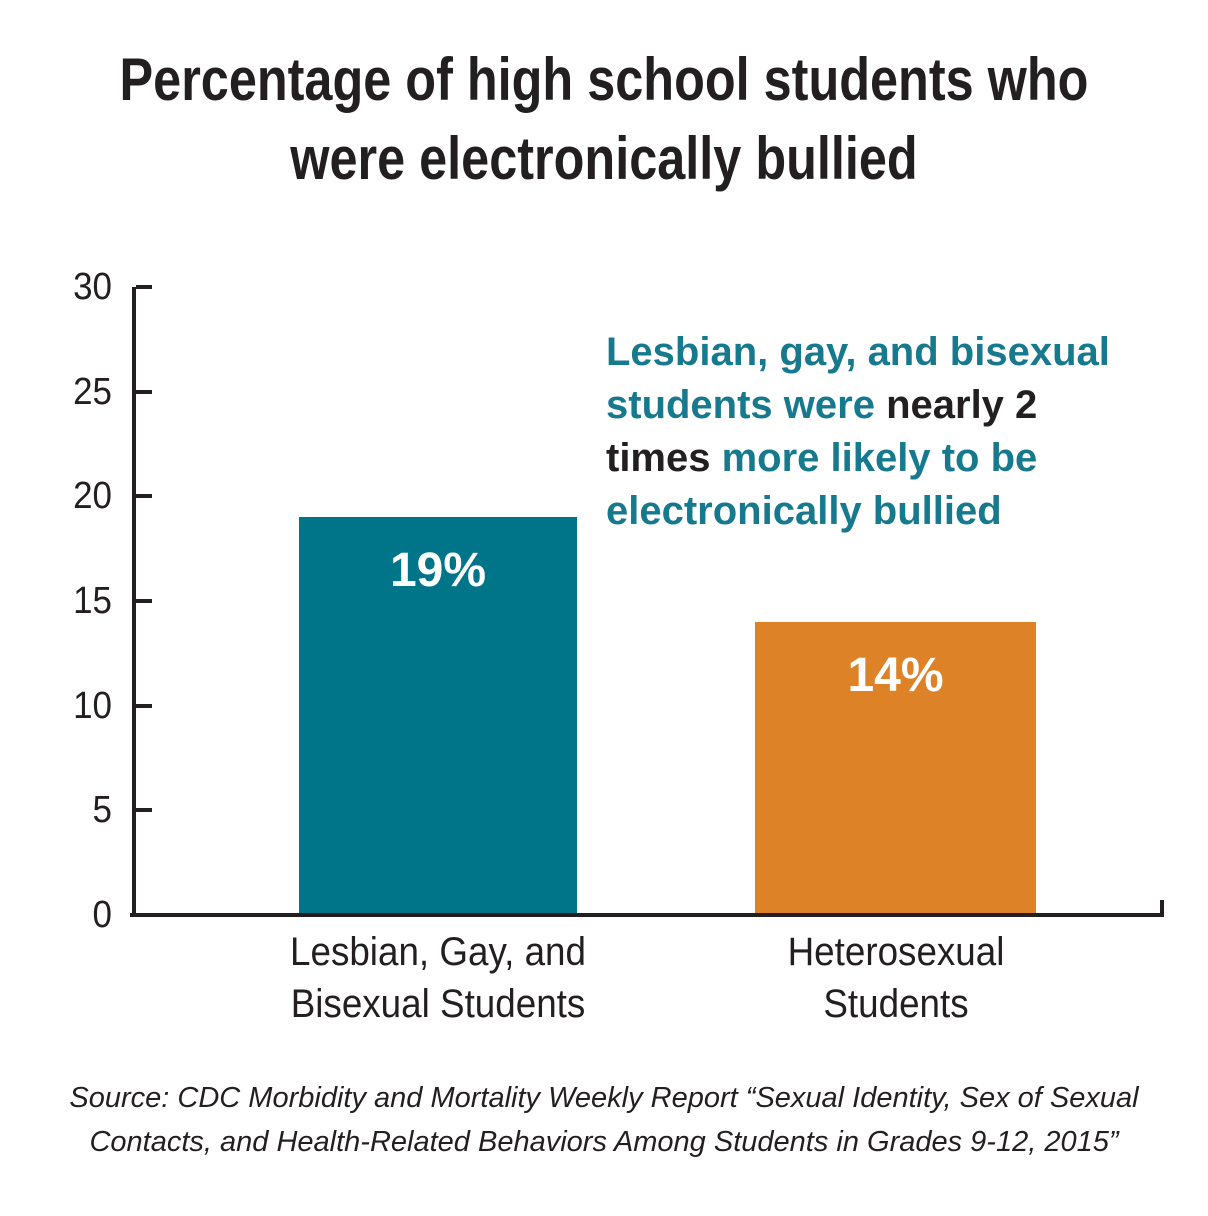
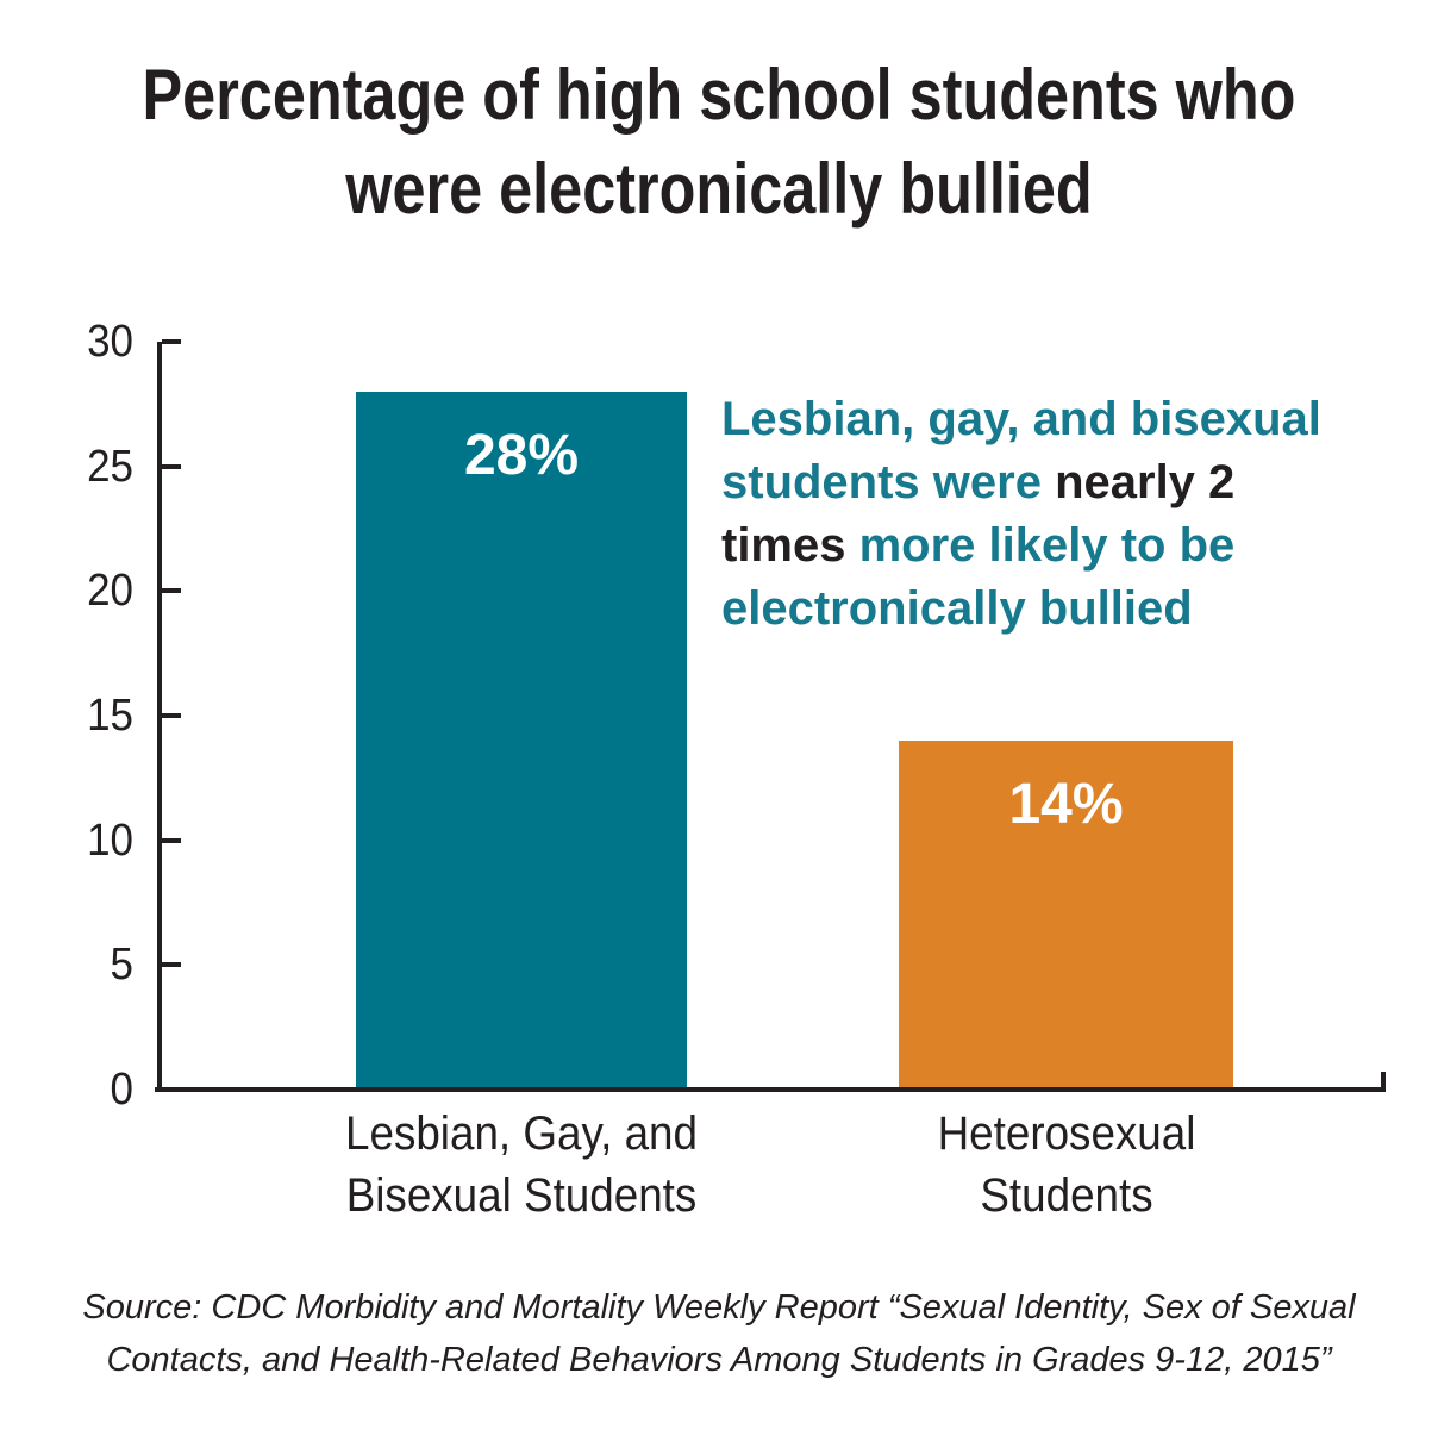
Lesbian, Gay, and Bisexual Students: 19% -> 28%
